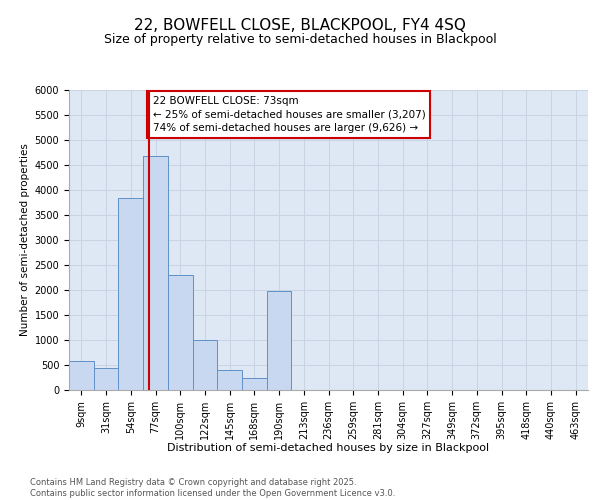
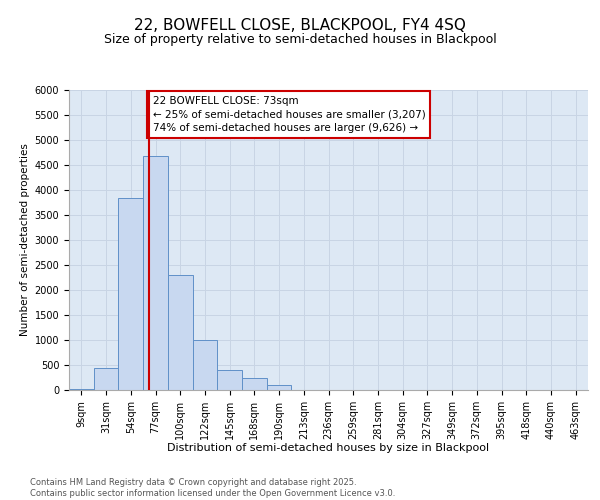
9sqm: 580 -> 30
190sqm: 1980 -> 100
